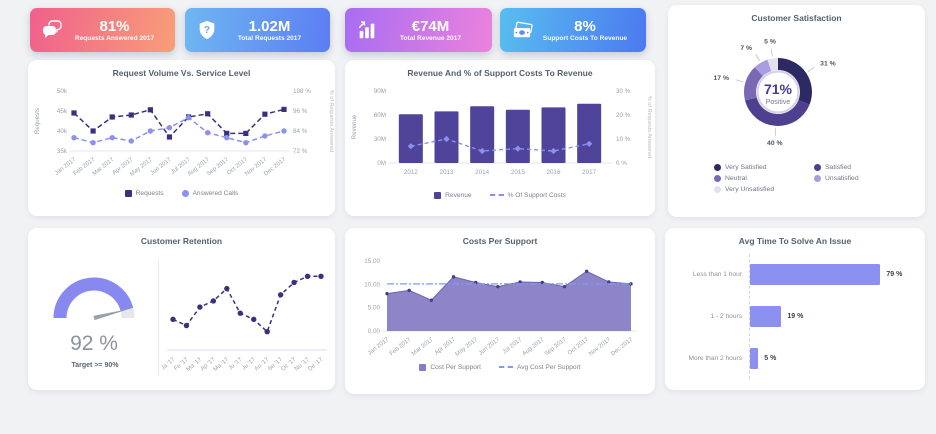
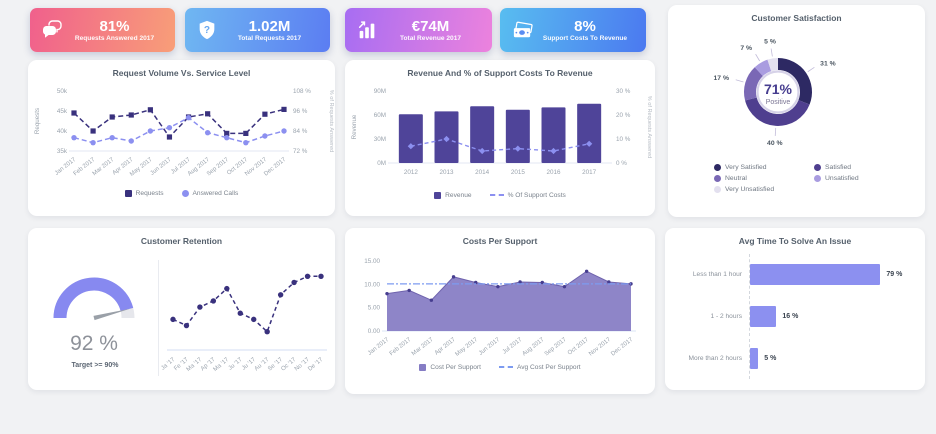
Avg Time To Solve An Issue/1 - 2 hours: 19 -> 16
